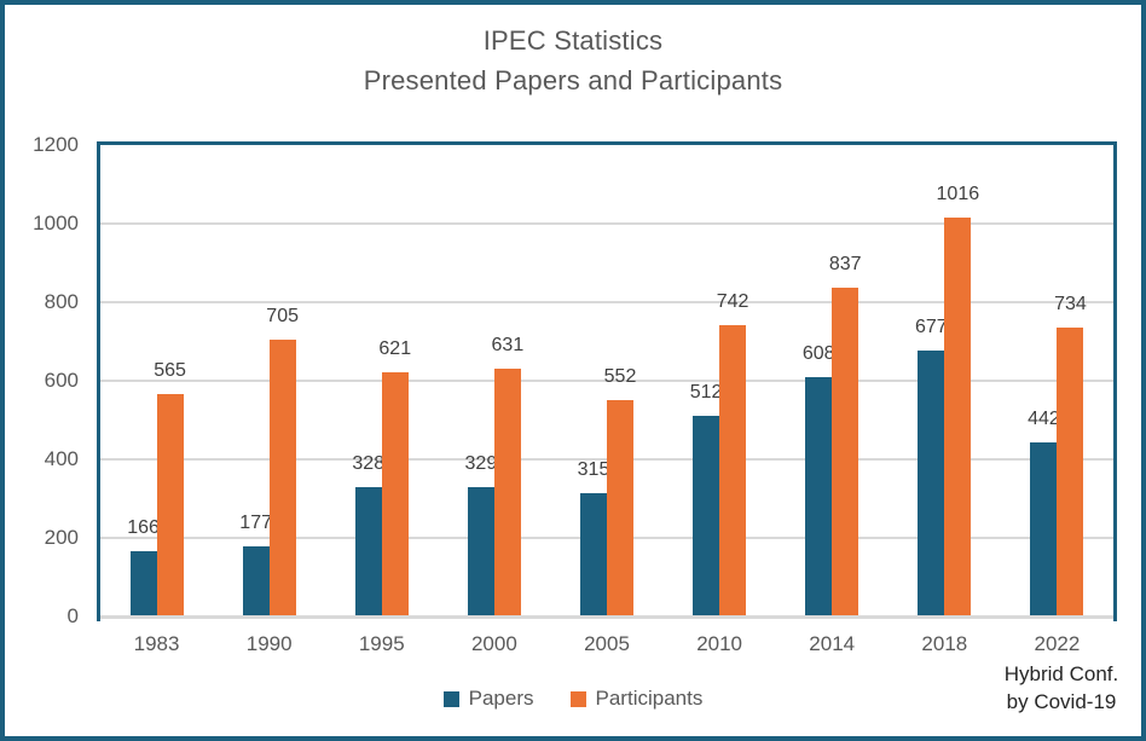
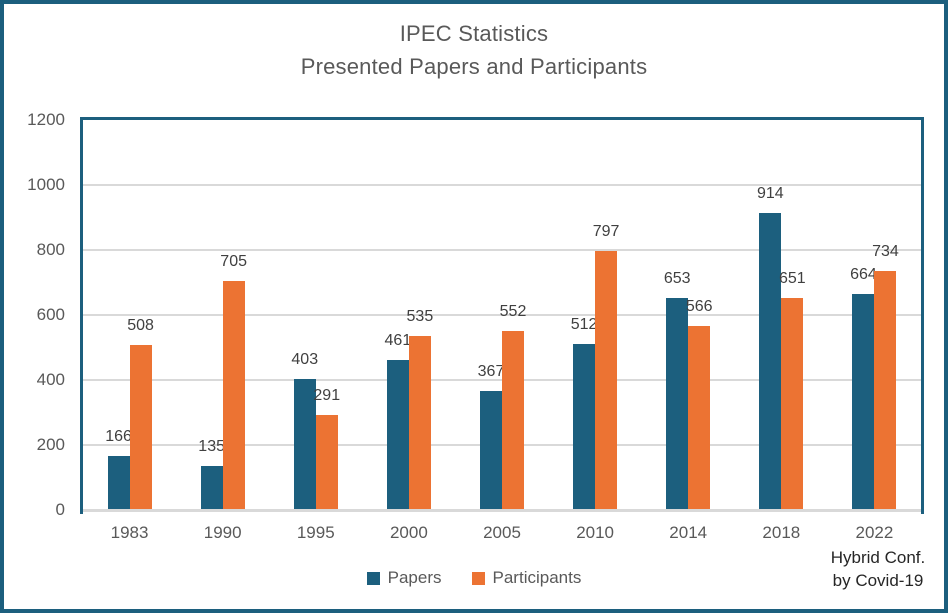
Participants/1983: 565 -> 508
Papers/1990: 177 -> 135
Papers/1995: 328 -> 403
Participants/1995: 621 -> 291
Papers/2000: 329 -> 461
Participants/2000: 631 -> 535
Papers/2005: 315 -> 367
Participants/2010: 742 -> 797
Papers/2014: 608 -> 653
Participants/2014: 837 -> 566
Papers/2018: 677 -> 914
Participants/2018: 1016 -> 651
Papers/2022: 442 -> 664
